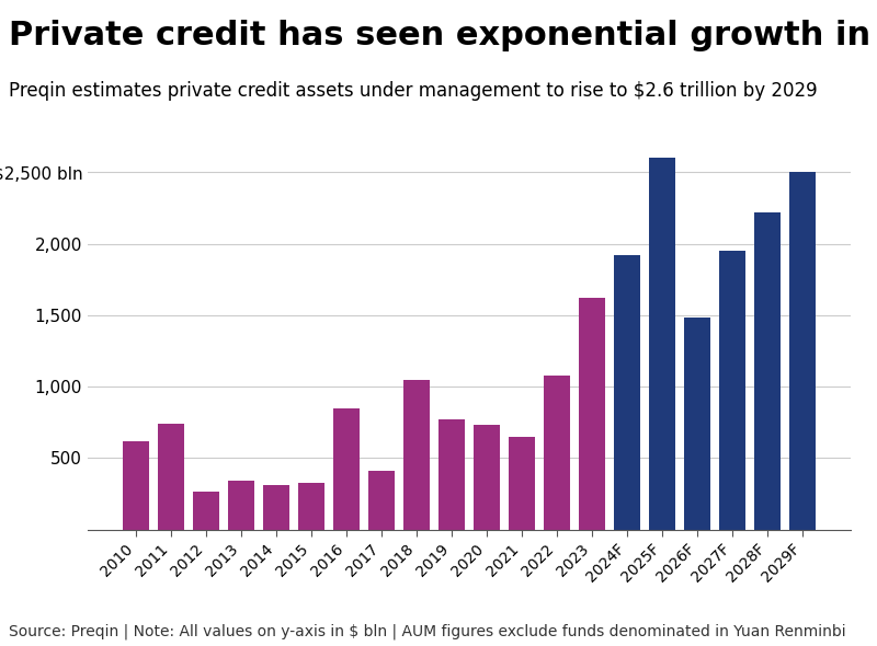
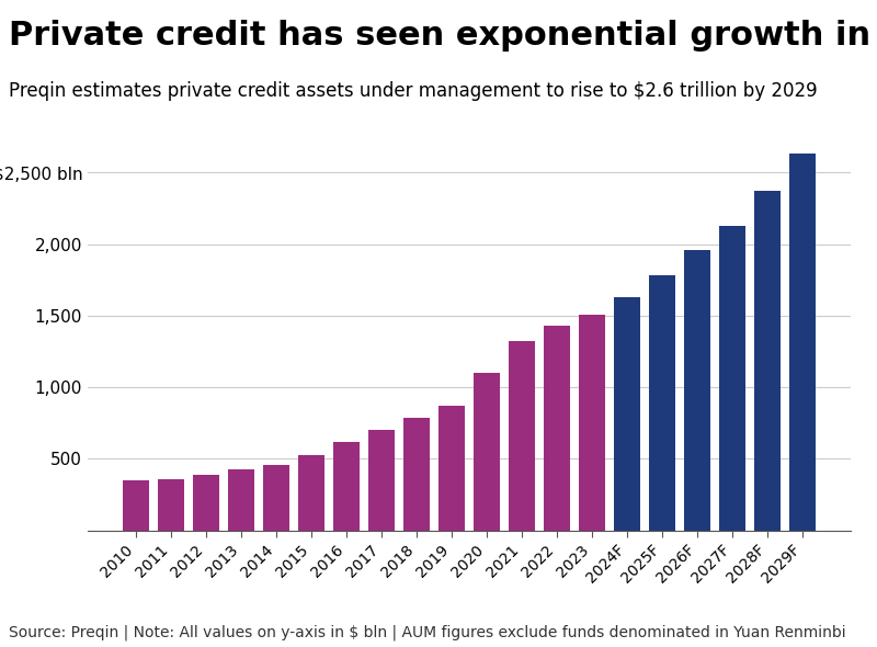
2010: 620 -> 350
2011: 740 -> 360
2012: 270 -> 390
2013: 340 -> 430
2014: 310 -> 460
2015: 330 -> 530
2016: 850 -> 620
2017: 410 -> 700
2018: 1,050 -> 790
2019: 770 -> 870
2020: 730 -> 1,100
2021: 650 -> 1,320
2022: 1,080 -> 1,430
2023: 1,620 -> 1,510
2024F: 1,920 -> 1,630
2025F: 2,600 -> 1,780
2026F: 1,480 -> 1,960
2027F: 1,950 -> 2,130
2028F: 2,220 -> 2,370
2029F: 2,500 -> 2,630
